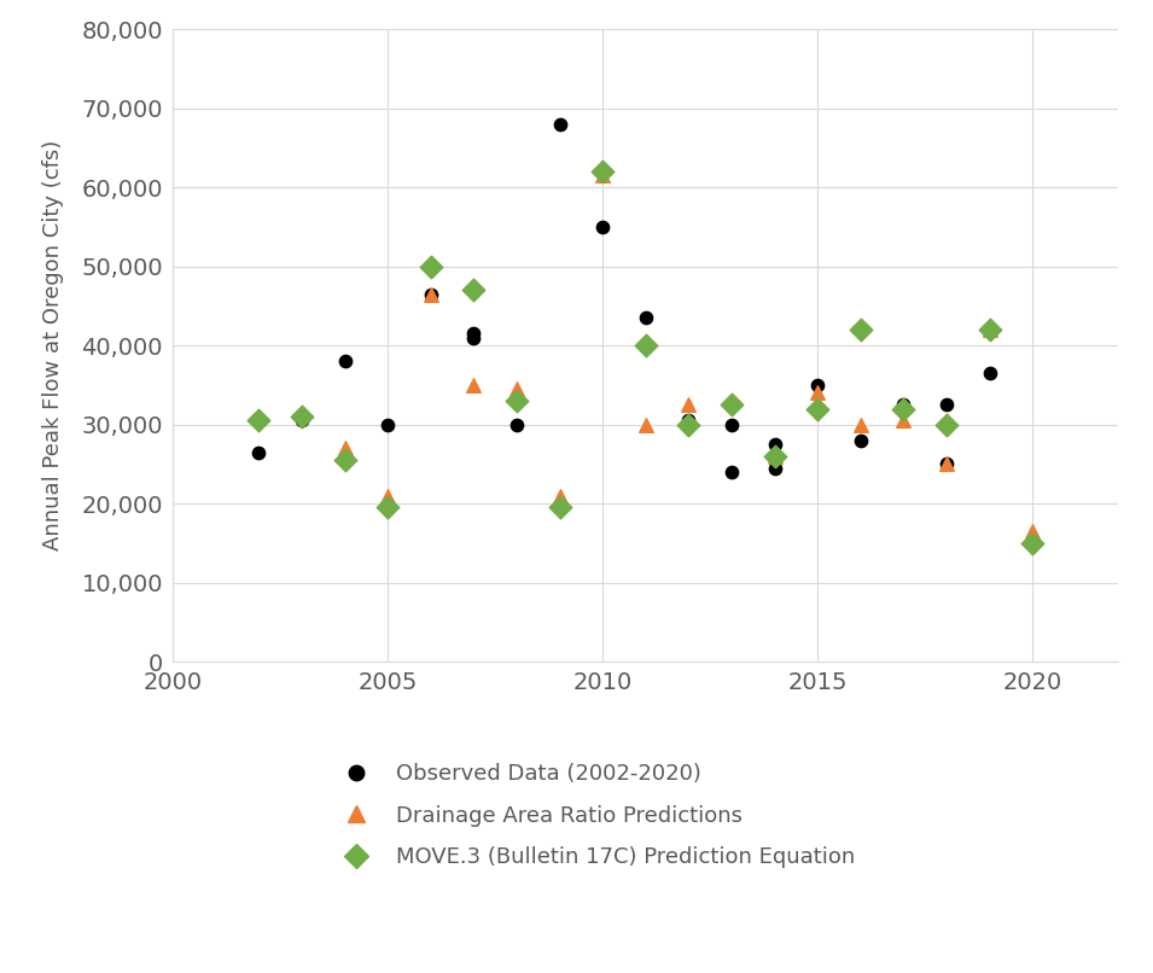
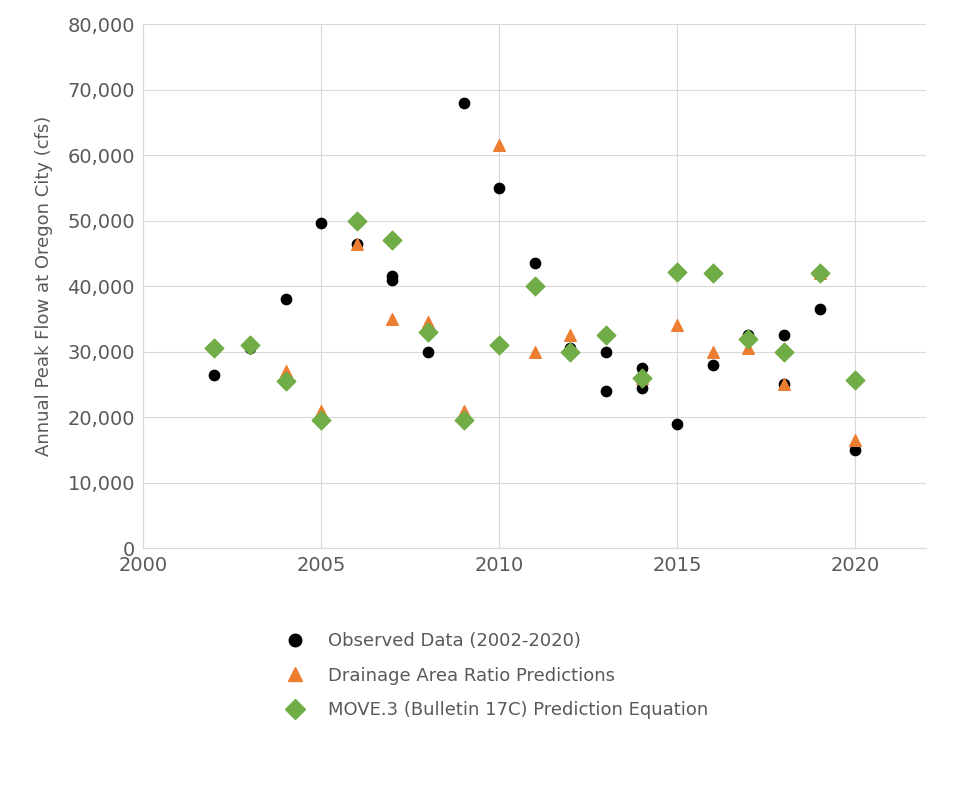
Observed Data (2002-2020)/2005: 30,000 -> 49,600
MOVE.3 (Bulletin 17C) Prediction Equation/2010: 62,000 -> 31,000
Observed Data (2002-2020)/2015: 35,000 -> 19,000
MOVE.3 (Bulletin 17C) Prediction Equation/2015: 32,000 -> 42,200
MOVE.3 (Bulletin 17C) Prediction Equation/2020: 15,000 -> 25,600
